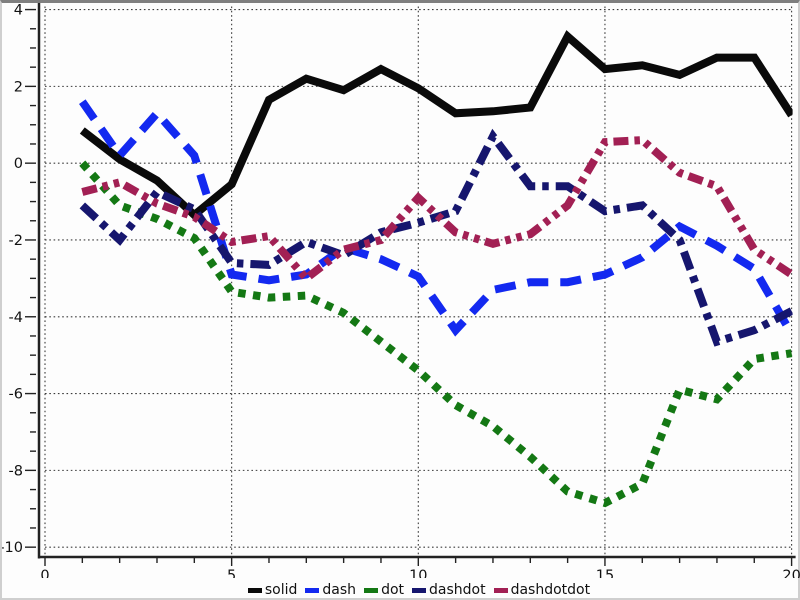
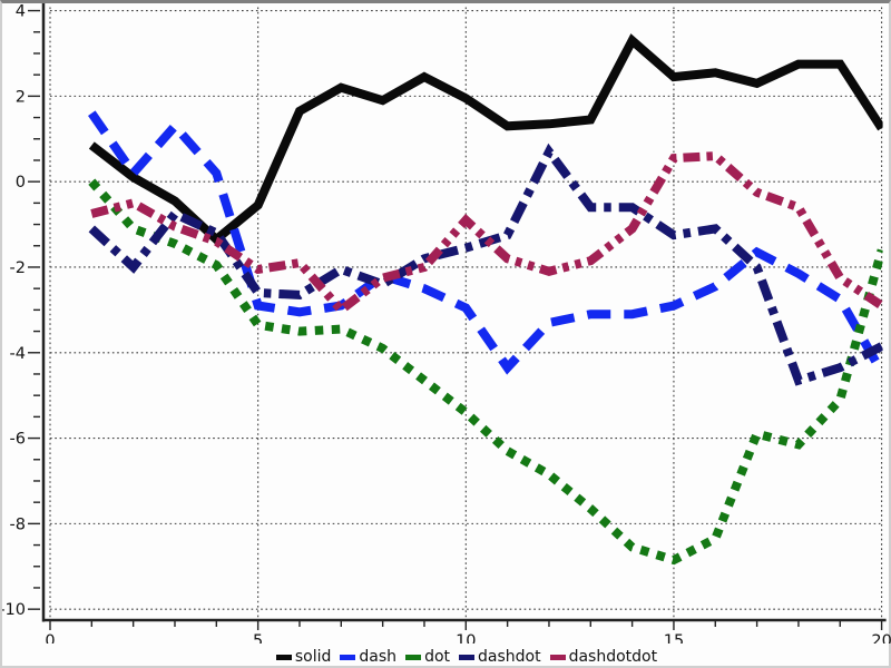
dot/20: -5.0 -> -1.6
